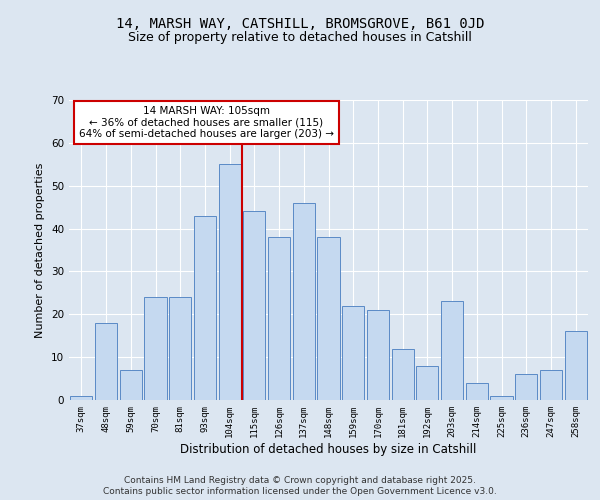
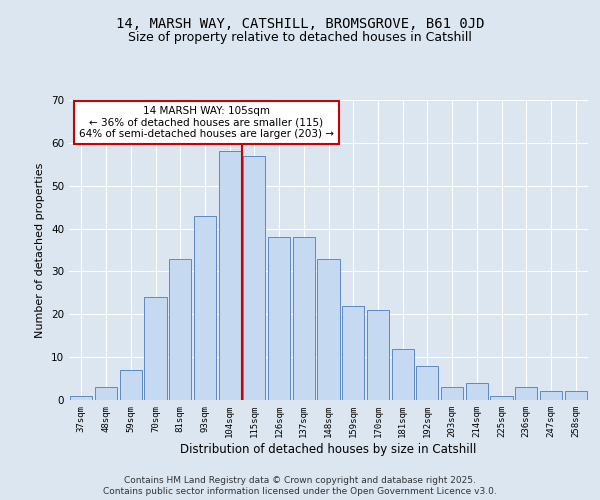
48sqm: 18 -> 3
81sqm: 24 -> 33
104sqm: 55 -> 58
115sqm: 44 -> 57
137sqm: 46 -> 38
148sqm: 38 -> 33
203sqm: 23 -> 3
236sqm: 6 -> 3
247sqm: 7 -> 2
258sqm: 16 -> 2
